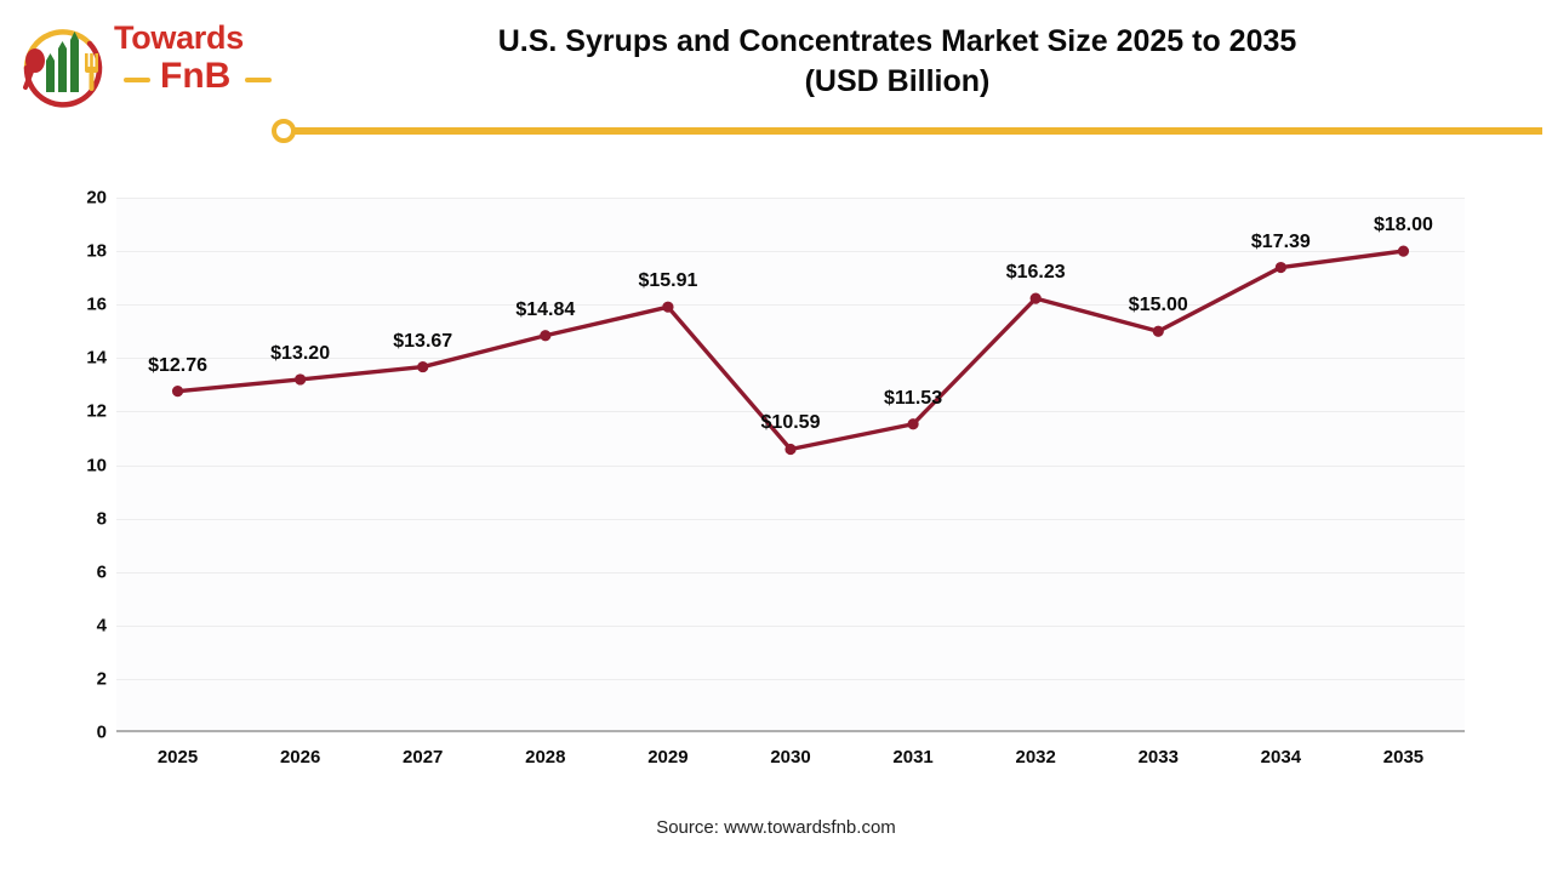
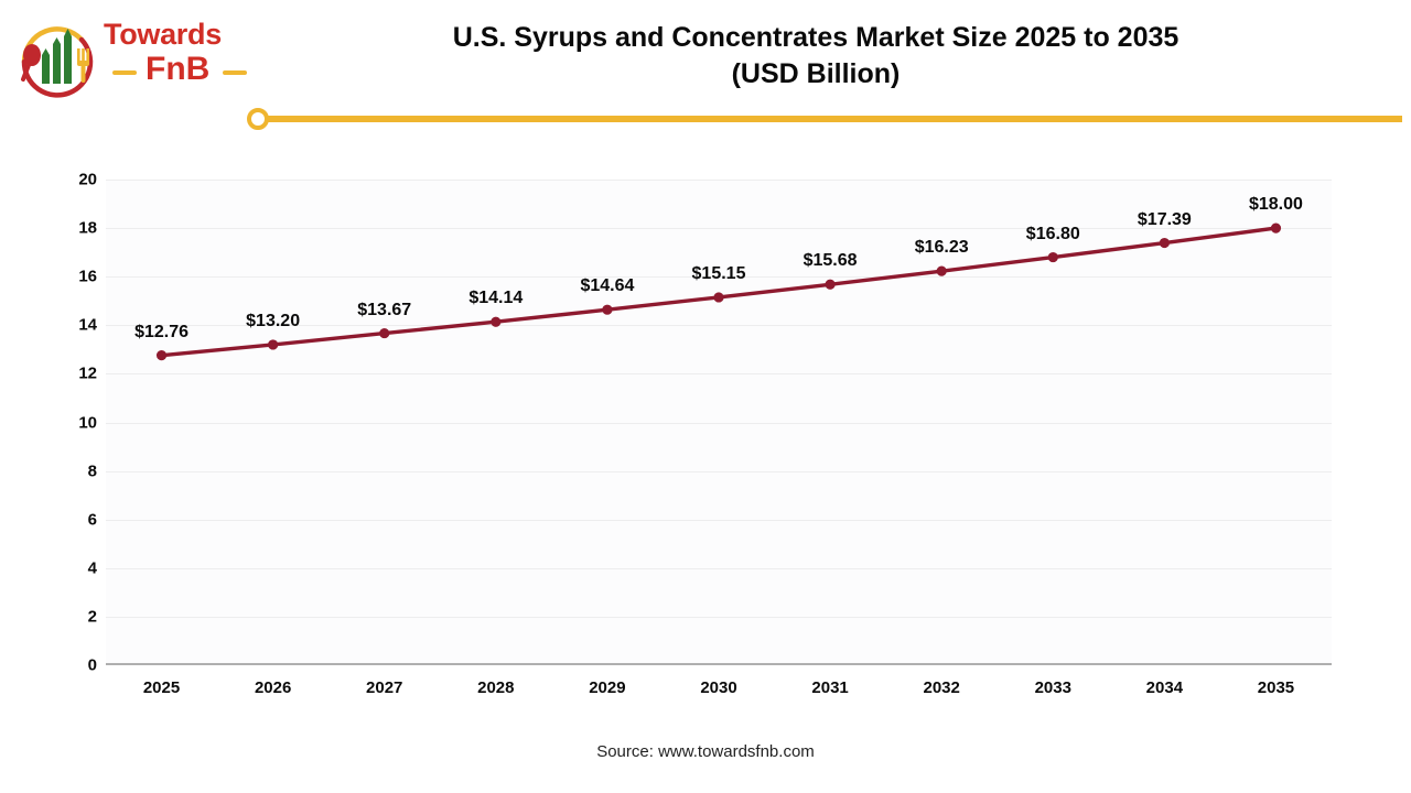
2028: $14.84 -> $14.14
2029: $15.91 -> $14.64
2030: $10.59 -> $15.15
2031: $11.53 -> $15.68
2033: $15.00 -> $16.80
